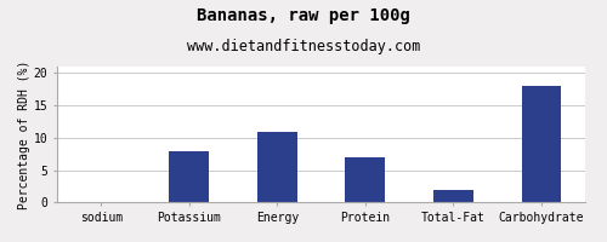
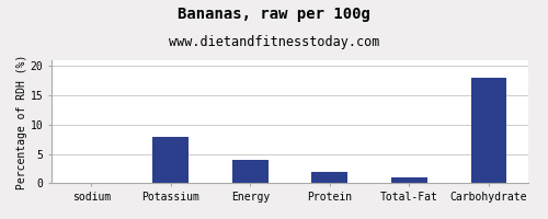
Energy: 11 -> 4
Protein: 7 -> 2
Total-Fat: 2 -> 1
